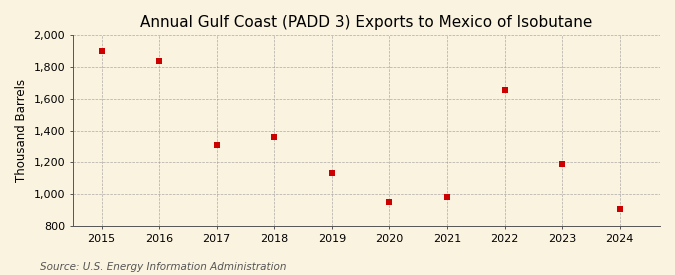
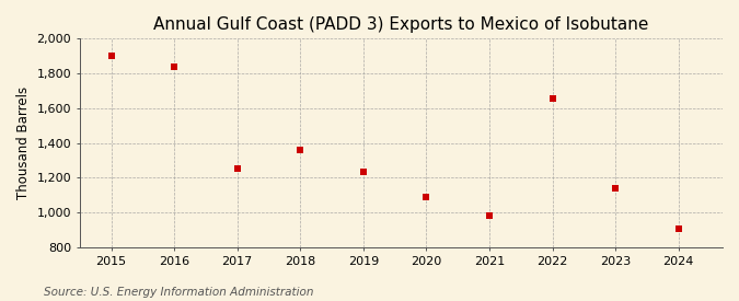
2017: 1,310 -> 1,260
2019: 1,130 -> 1,240
2020: 950 -> 1,090
2023: 1,190 -> 1,140
